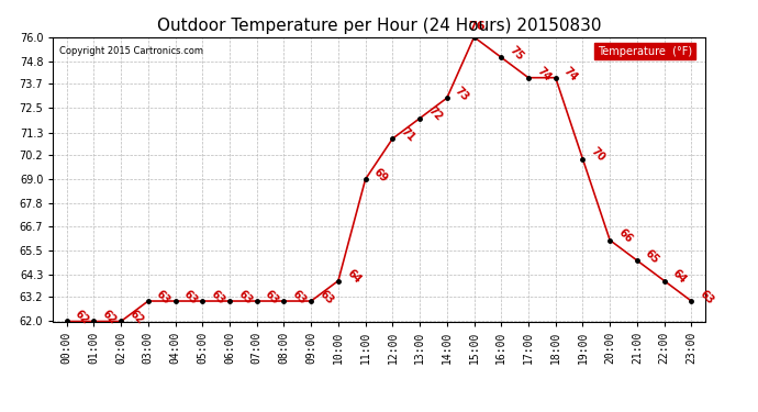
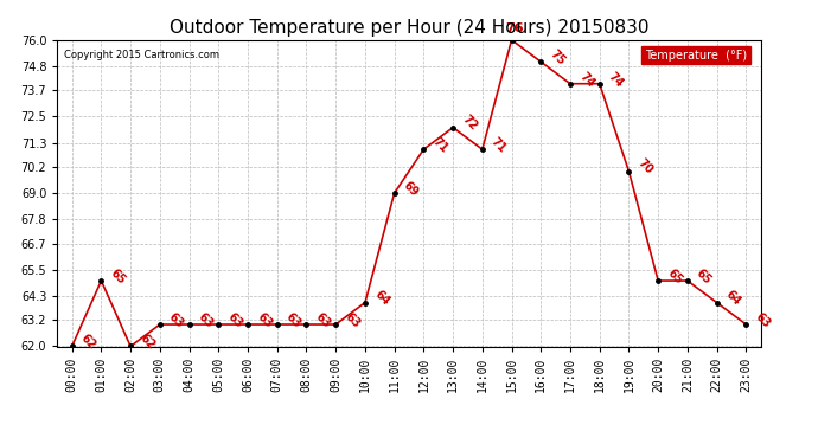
01:00: 62 -> 65
14:00: 73 -> 71
20:00: 66 -> 65
